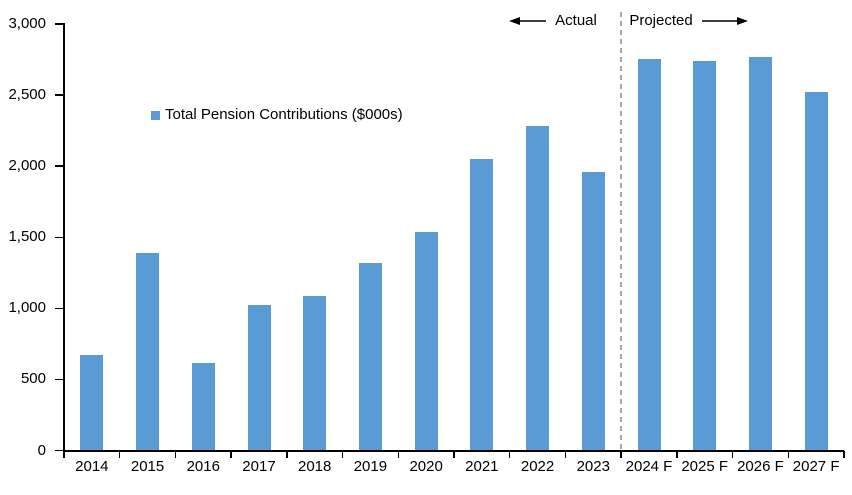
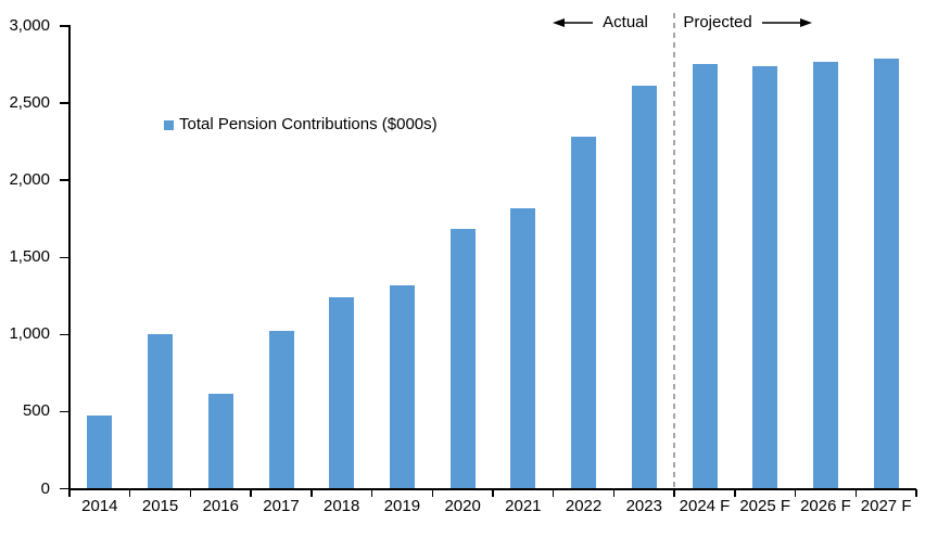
2014: 670 -> 480
2015: 1390 -> 1000
2018: 1090 -> 1240
2020: 1540 -> 1680
2021: 2050 -> 1820
2023: 1960 -> 2620
2027 F: 2520 -> 2790
